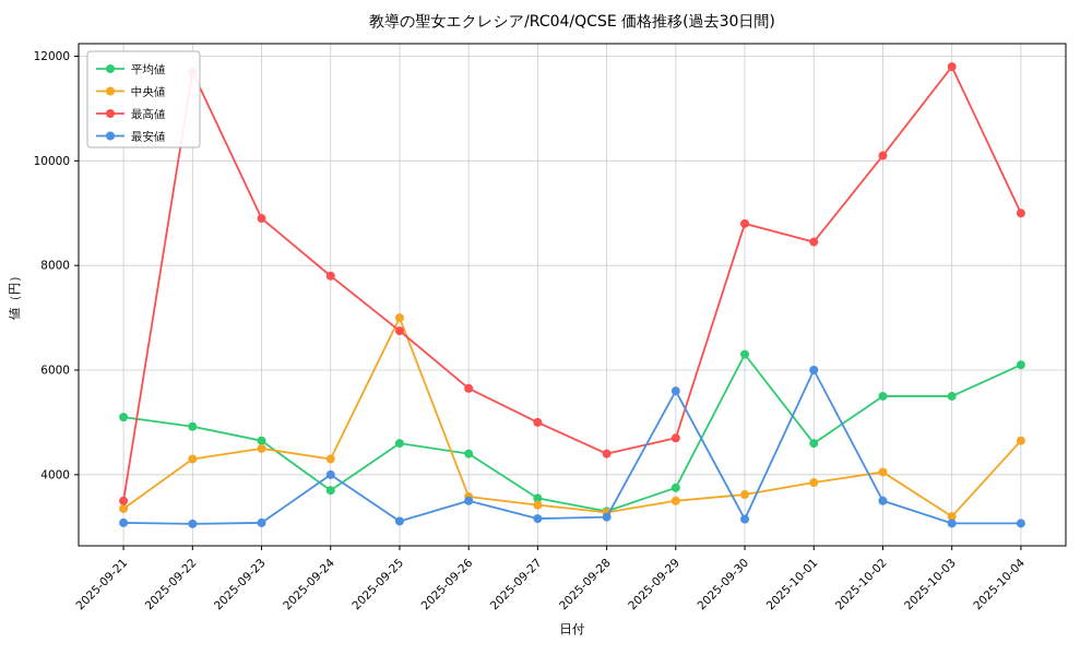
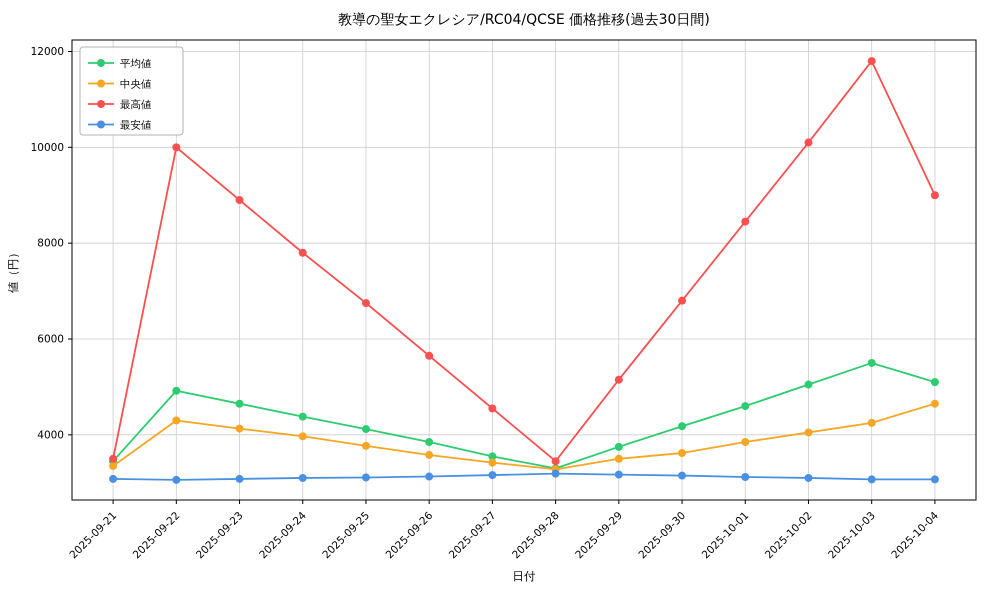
平均値/2025-09-21: 5100 -> 3400
最高値/2025-09-22: 11700 -> 10000
中央値/2025-09-23: 4500 -> 4100
平均値/2025-09-24: 3700 -> 4400
中央値/2025-09-24: 4300 -> 4000
最安値/2025-09-24: 4000 -> 3100
平均値/2025-09-25: 4600 -> 4100
中央値/2025-09-25: 7000 -> 3800
平均値/2025-09-26: 4400 -> 3800
最安値/2025-09-26: 3500 -> 3100
最高値/2025-09-27: 5000 -> 4600
最高値/2025-09-28: 4400 -> 3400
最高値/2025-09-29: 4700 -> 5200
最安値/2025-09-29: 5600 -> 3200
平均値/2025-09-30: 6300 -> 4200
最高値/2025-09-30: 8800 -> 6800
最安値/2025-10-01: 6000 -> 3100
平均値/2025-10-02: 5500 -> 5000
最安値/2025-10-02: 3500 -> 3100
中央値/2025-10-03: 3200 -> 4200
平均値/2025-10-04: 6100 -> 5100
